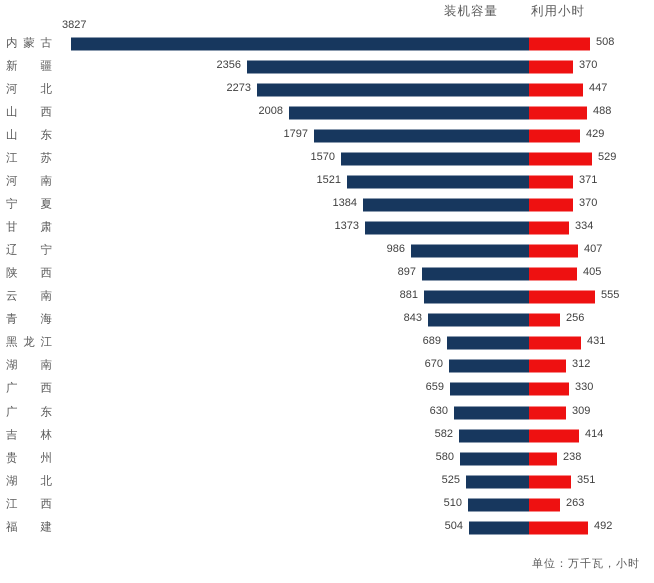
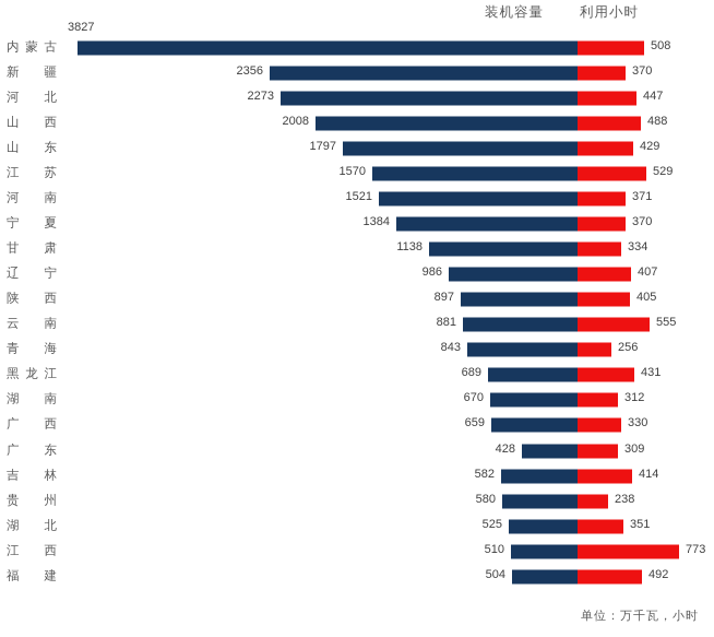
装机容量/甘 肃: 1373 -> 1138
装机容量/广 东: 630 -> 428
利用小时/江 西: 263 -> 773
